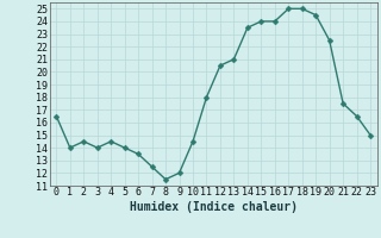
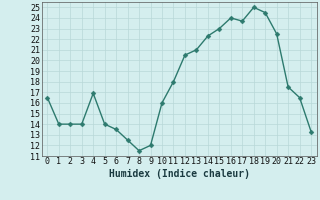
2: 14.5 -> 14.0
4: 14.5 -> 16.9
10: 14.5 -> 16.0
14: 23.5 -> 22.3
15: 24.0 -> 23.0
17: 25.0 -> 23.7
23: 15.0 -> 13.3
